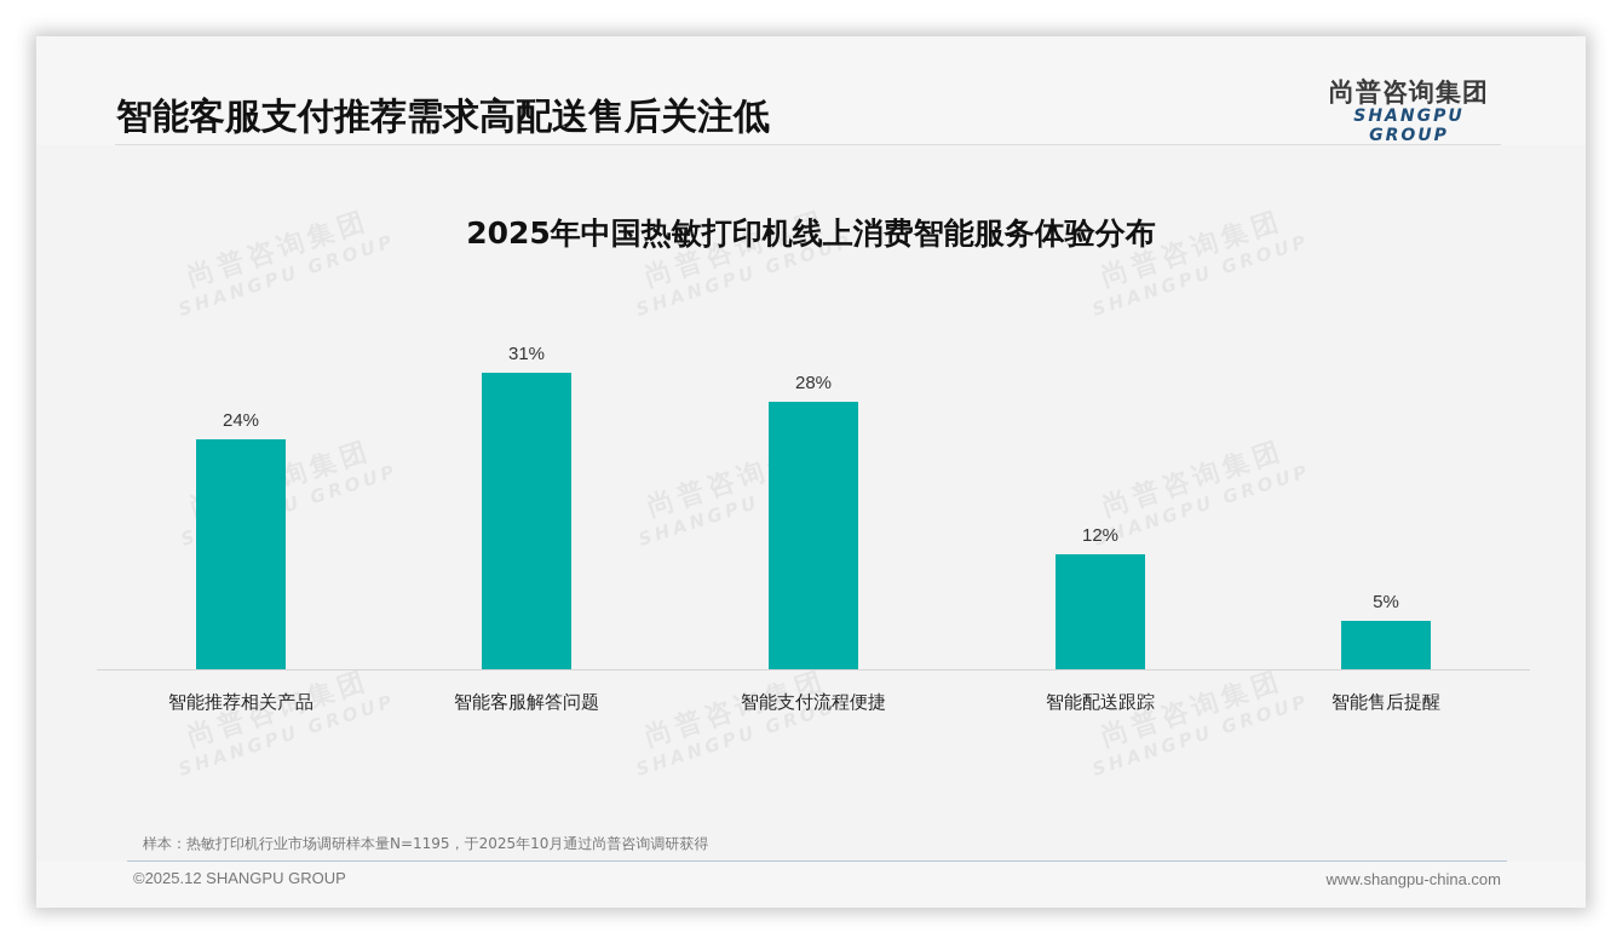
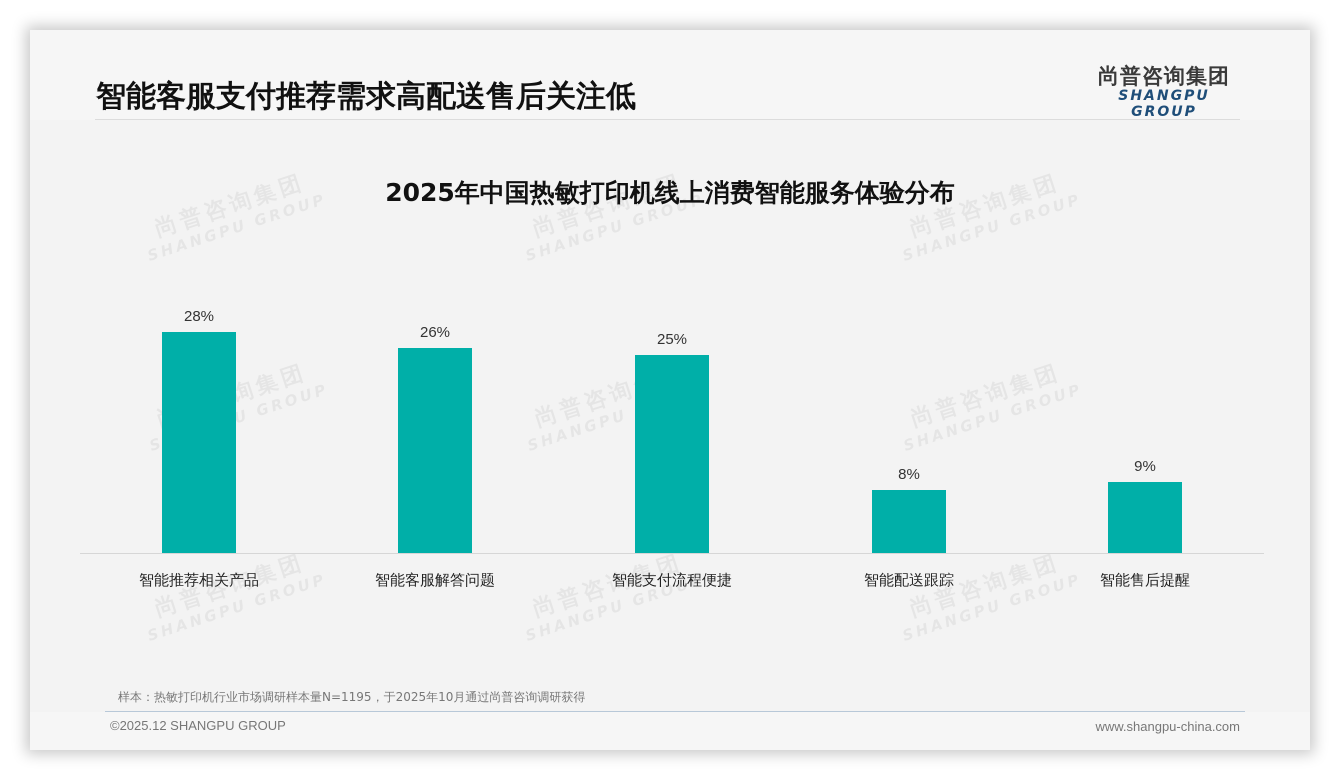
智能推荐相关产品: 24% -> 28%
智能客服解答问题: 31% -> 26%
智能支付流程便捷: 28% -> 25%
智能配送跟踪: 12% -> 8%
智能售后提醒: 5% -> 9%
